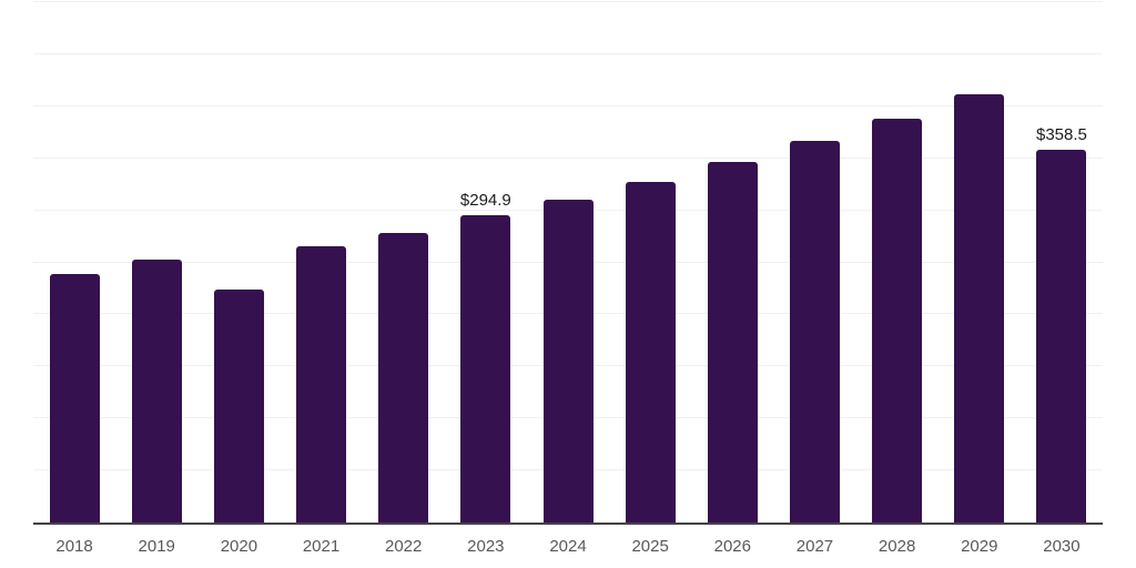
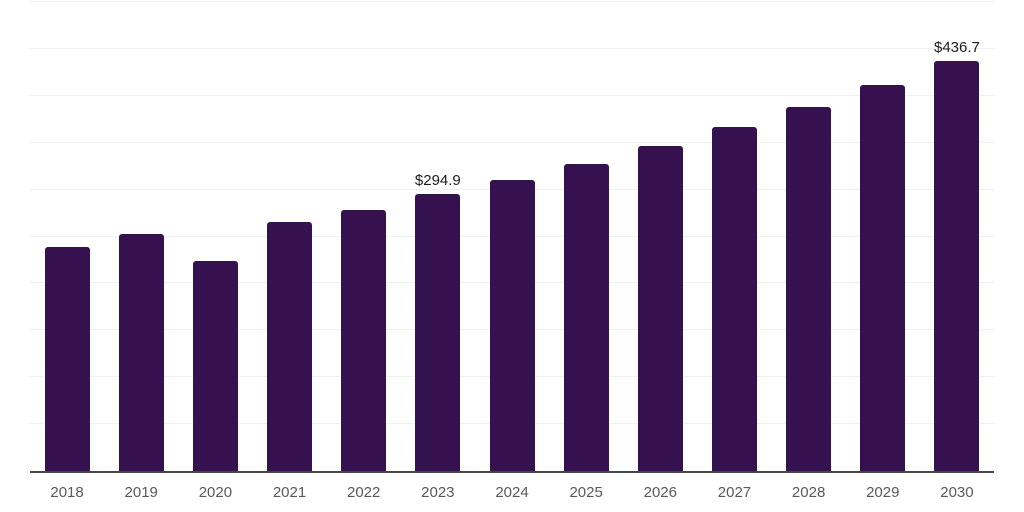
2030: $358.5 -> $436.7
